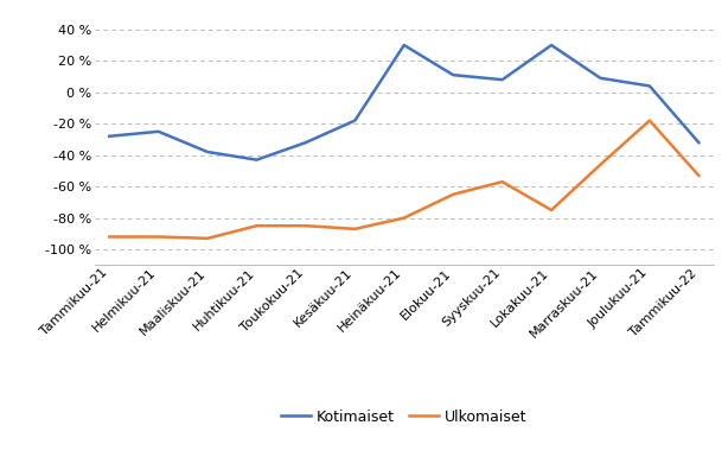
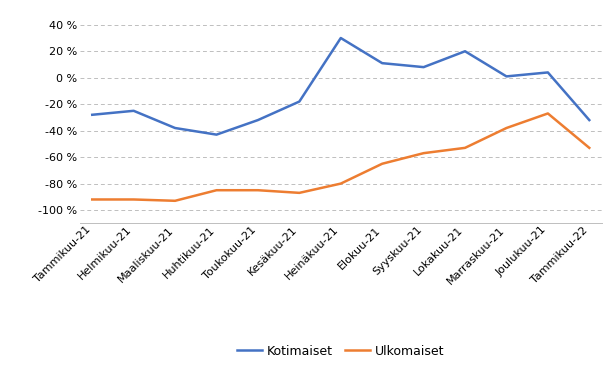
Kotimaiset/Lokakuu-21: 30 % -> 20 %
Ulkomaiset/Lokakuu-21: -75 % -> -53 %
Kotimaiset/Marraskuu-21: 9 % -> 1 %
Ulkomaiset/Marraskuu-21: -46 % -> -38 %
Ulkomaiset/Joulukuu-21: -18 % -> -27 %
